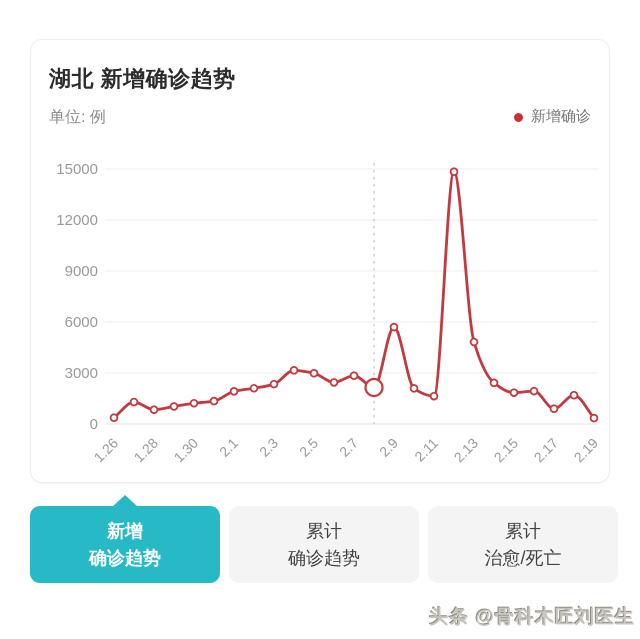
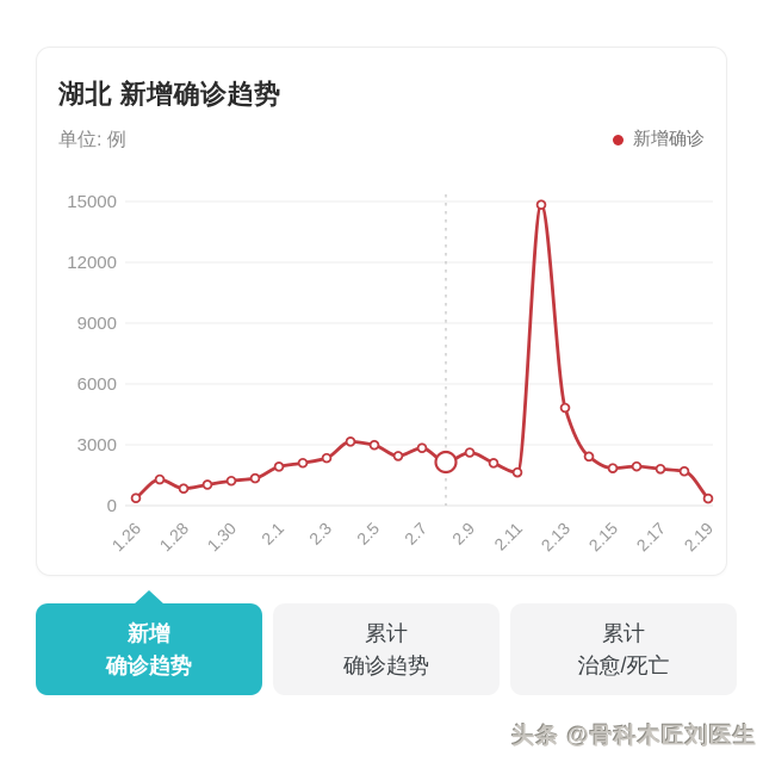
2.9: 5700 -> 2600
2.17: 900 -> 1800
